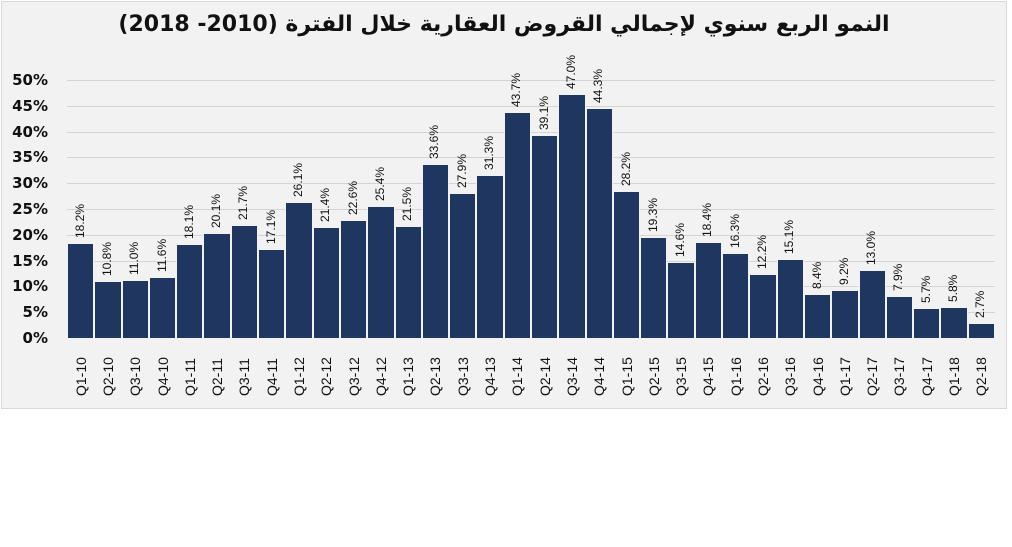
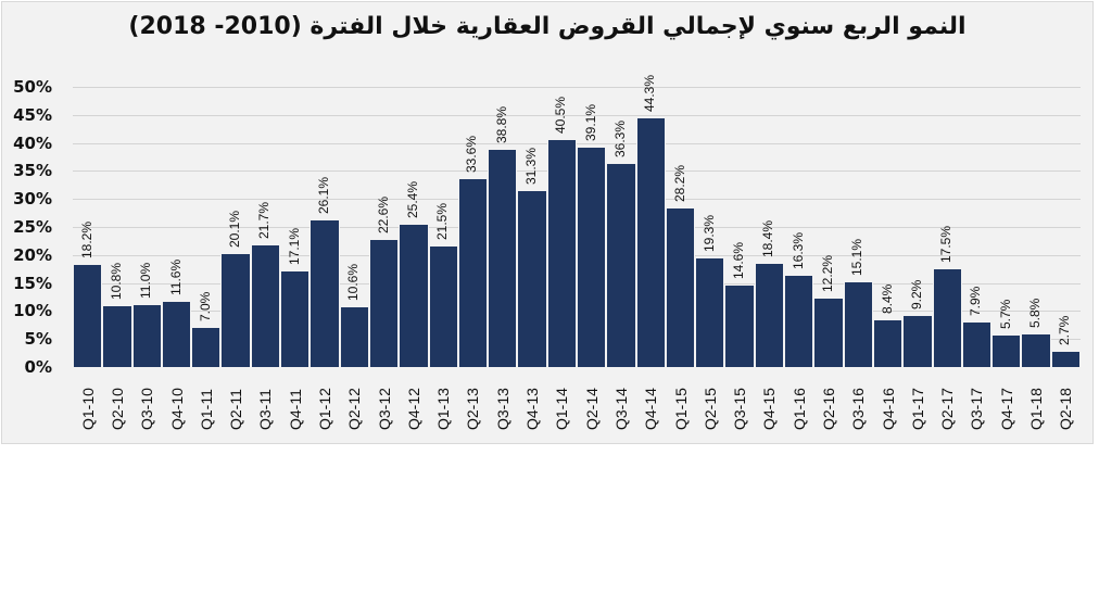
Q1-11: 18.1% -> 7.0%
Q2-12: 21.4% -> 10.6%
Q3-13: 27.9% -> 38.8%
Q1-14: 43.7% -> 40.5%
Q3-14: 47.0% -> 36.3%
Q2-17: 13.0% -> 17.5%
